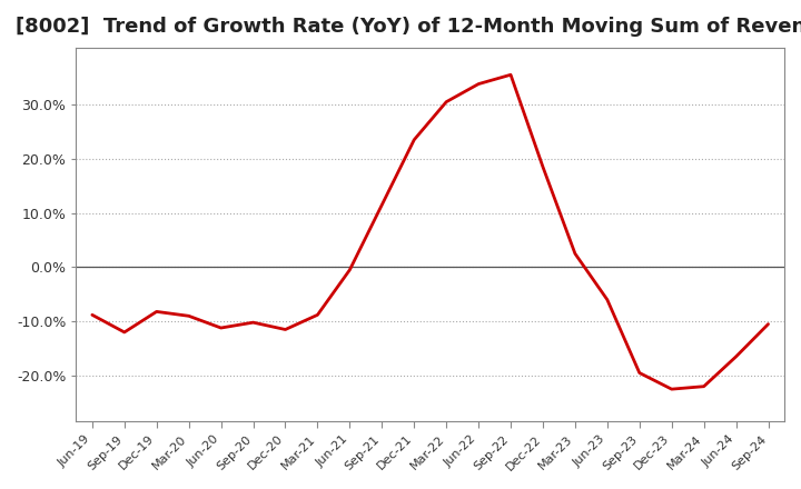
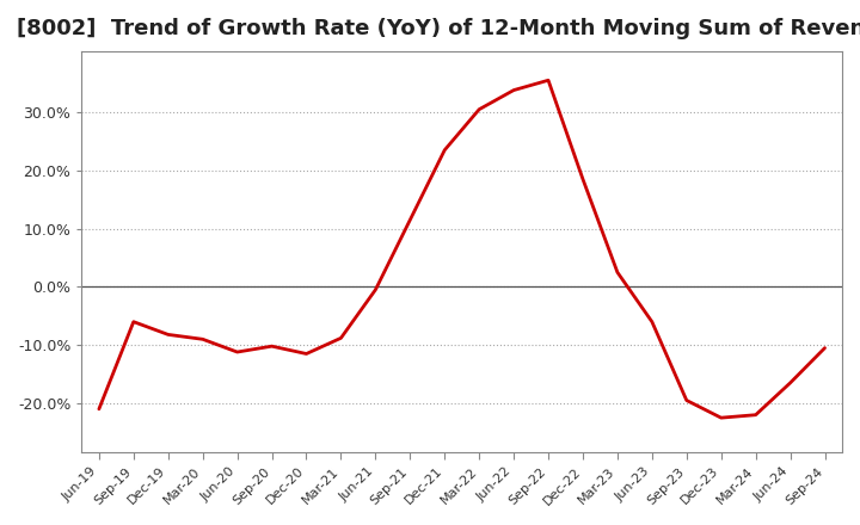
Jun-19: -8.8% -> -21.0%
Sep-19: -12.0% -> -6.0%
